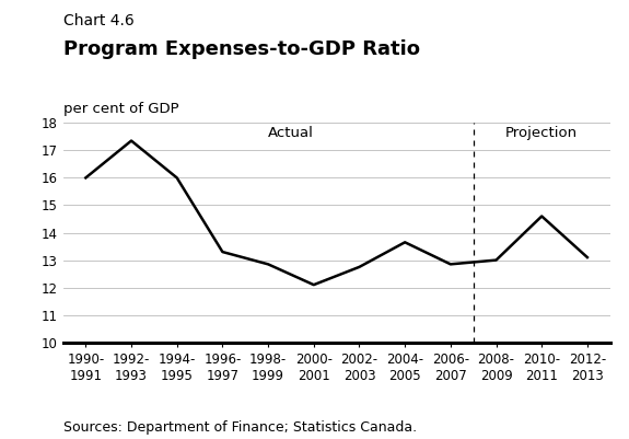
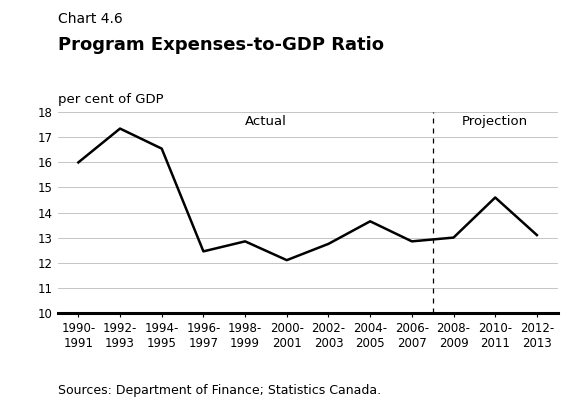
1994- 1995: 16.00 -> 16.55
1996- 1997: 13.30 -> 12.45
